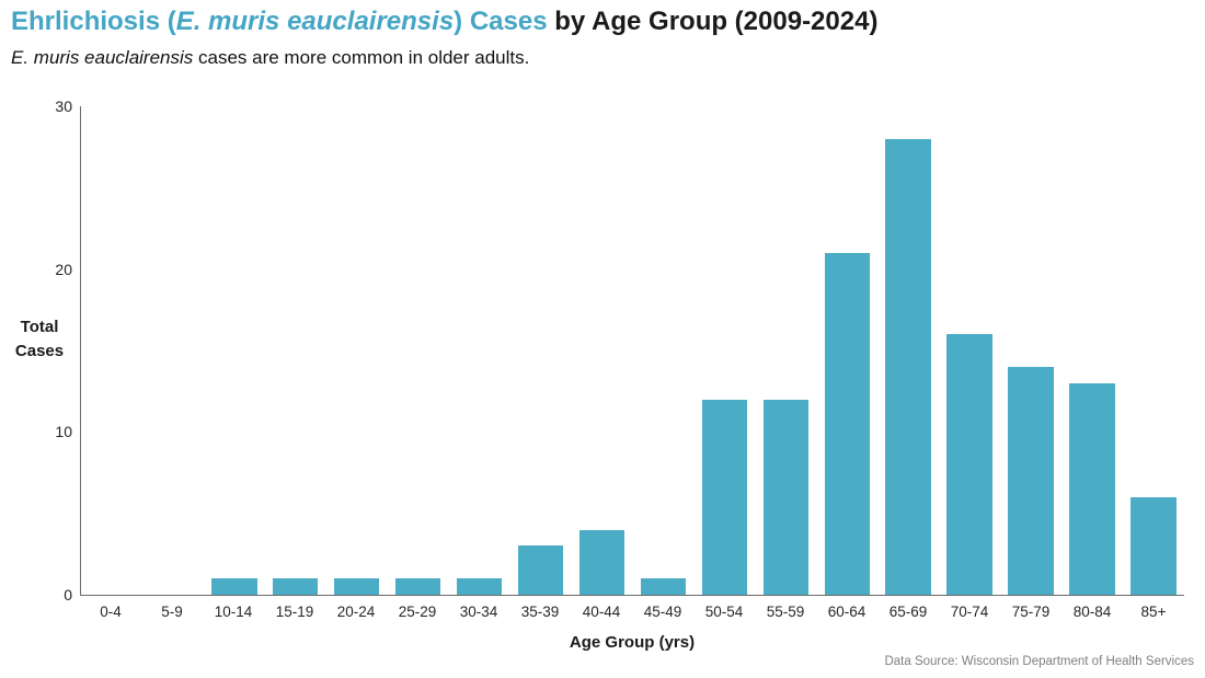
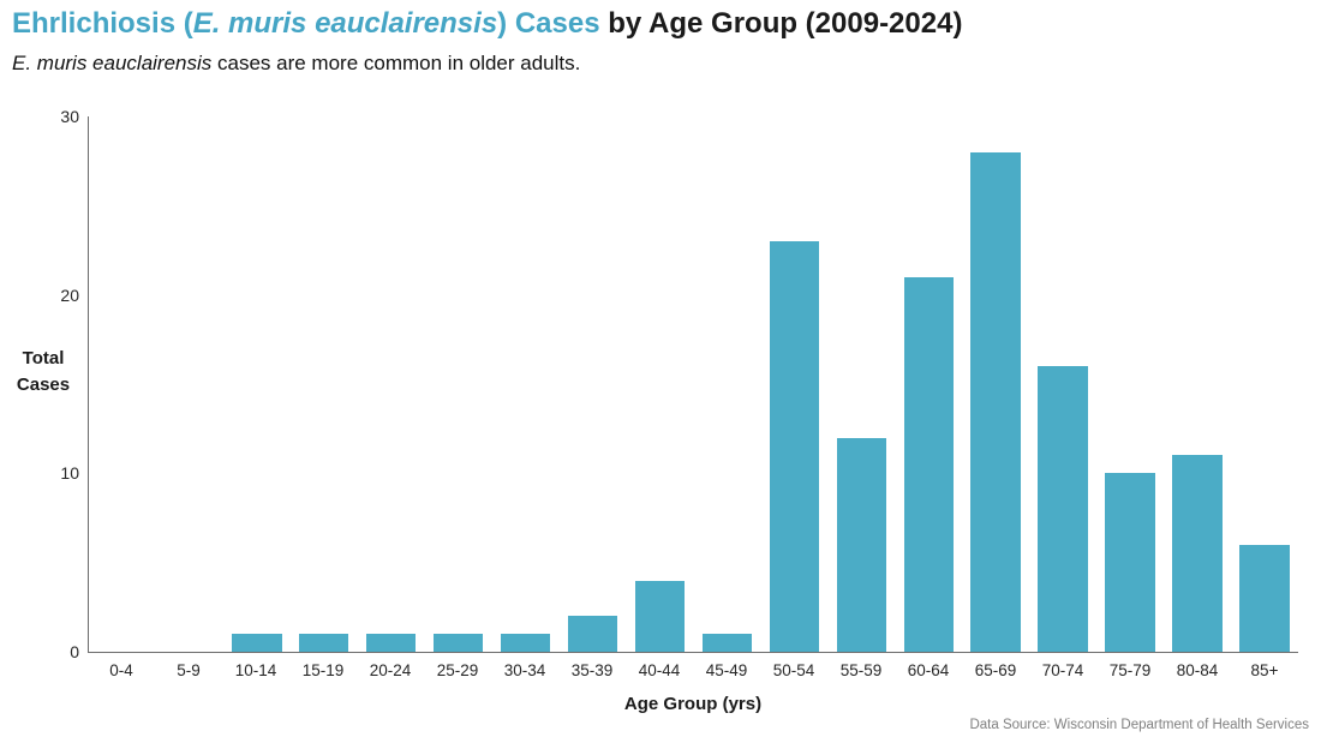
35-39: 3 -> 2
50-54: 12 -> 23
75-79: 14 -> 10
80-84: 13 -> 11
